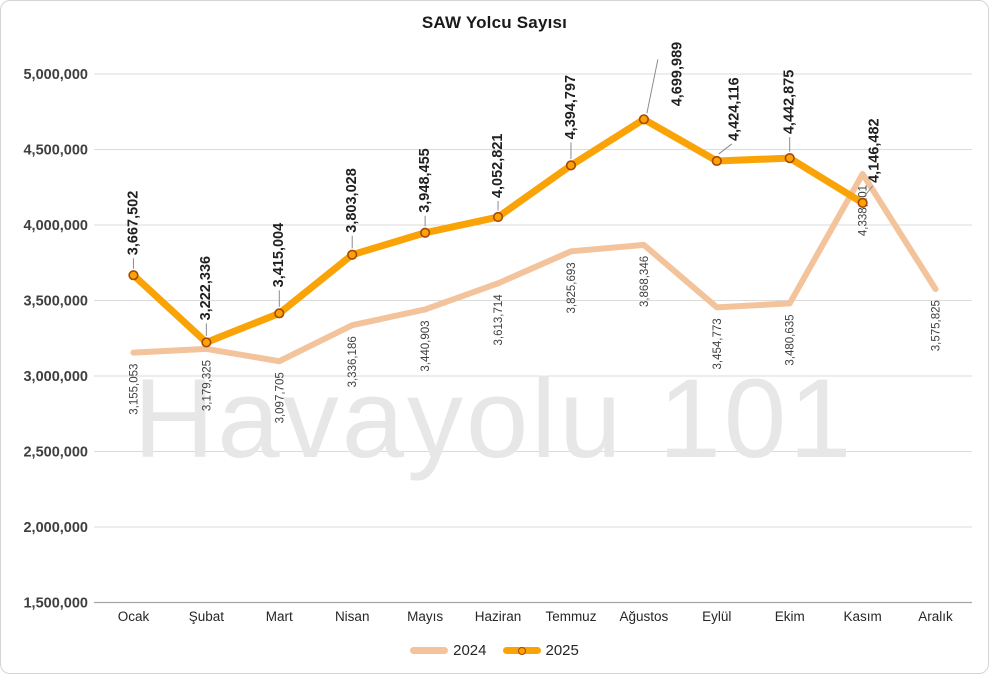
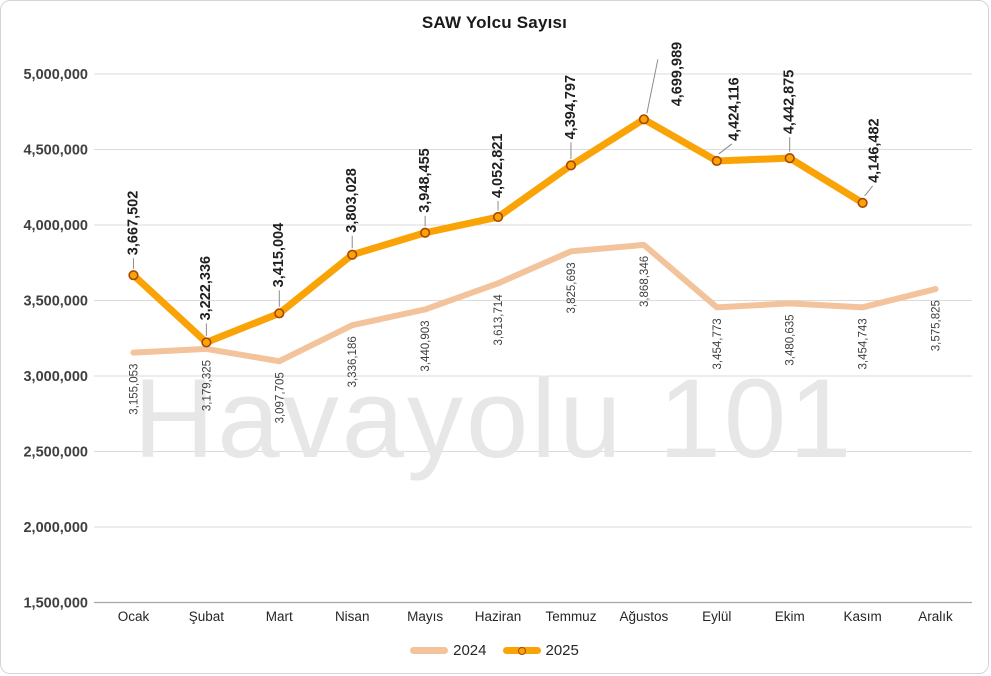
2024/Kasım: 4,338,201 -> 3,454,743
